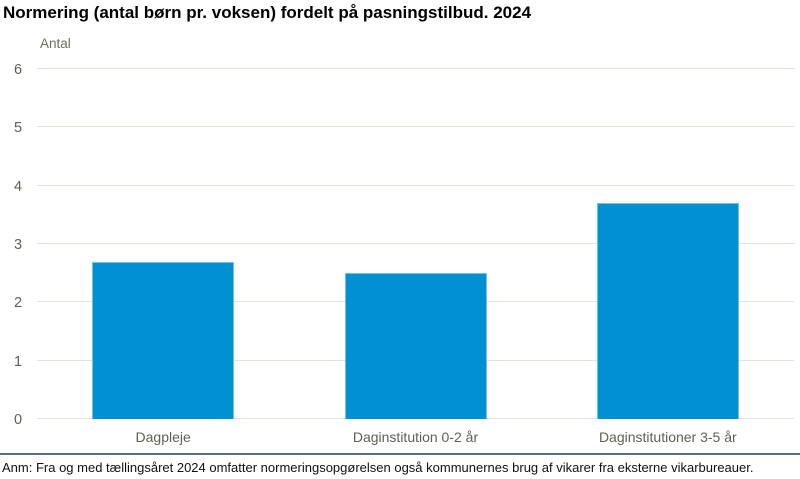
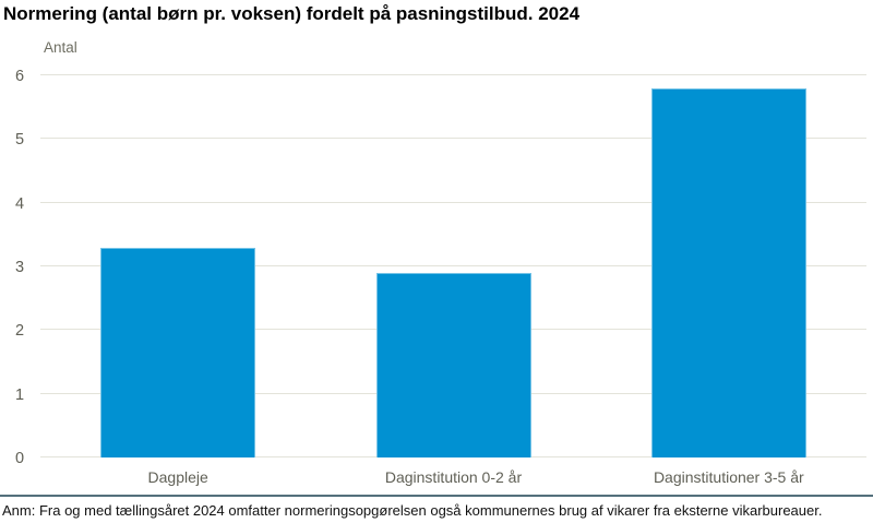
Dagpleje: 2.7 -> 3.3
Daginstitution 0-2 år: 2.5 -> 2.9
Daginstitutioner 3-5 år: 3.7 -> 5.8
